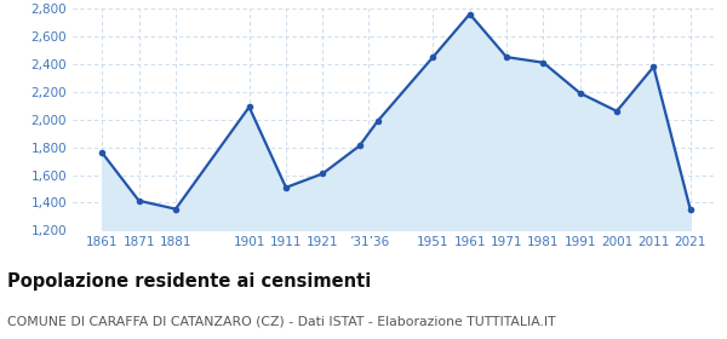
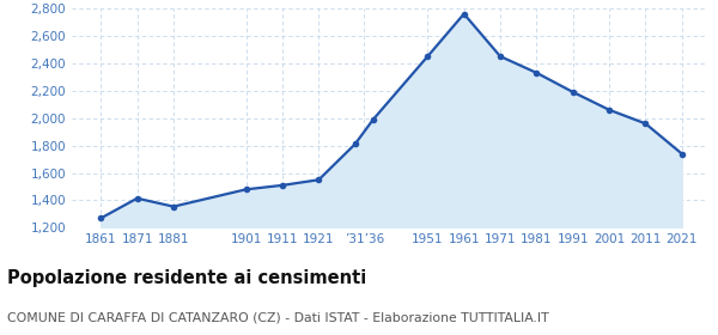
1861: 1,760 -> 1,270
1901: 2,090 -> 1,480
1921: 1,610 -> 1,550
1981: 2,410 -> 2,330
2011: 2,380 -> 1,960
2021: 1,350 -> 1,740
